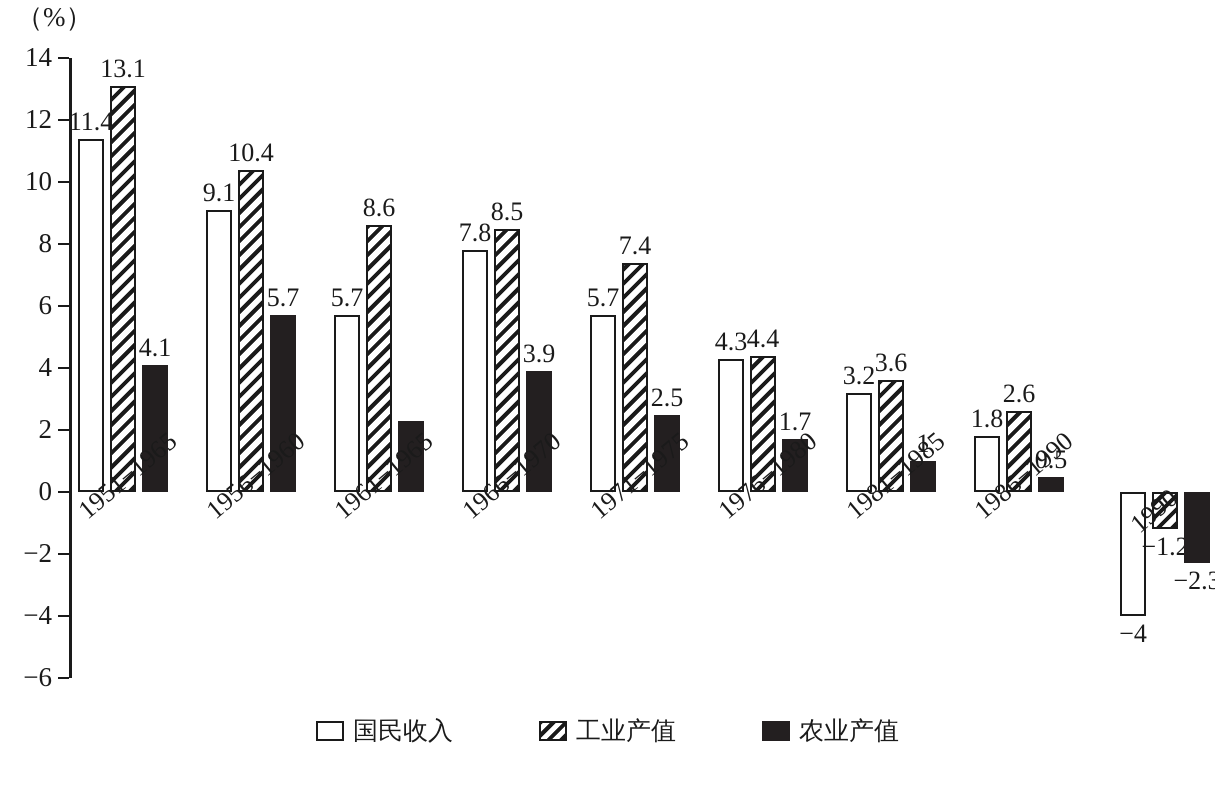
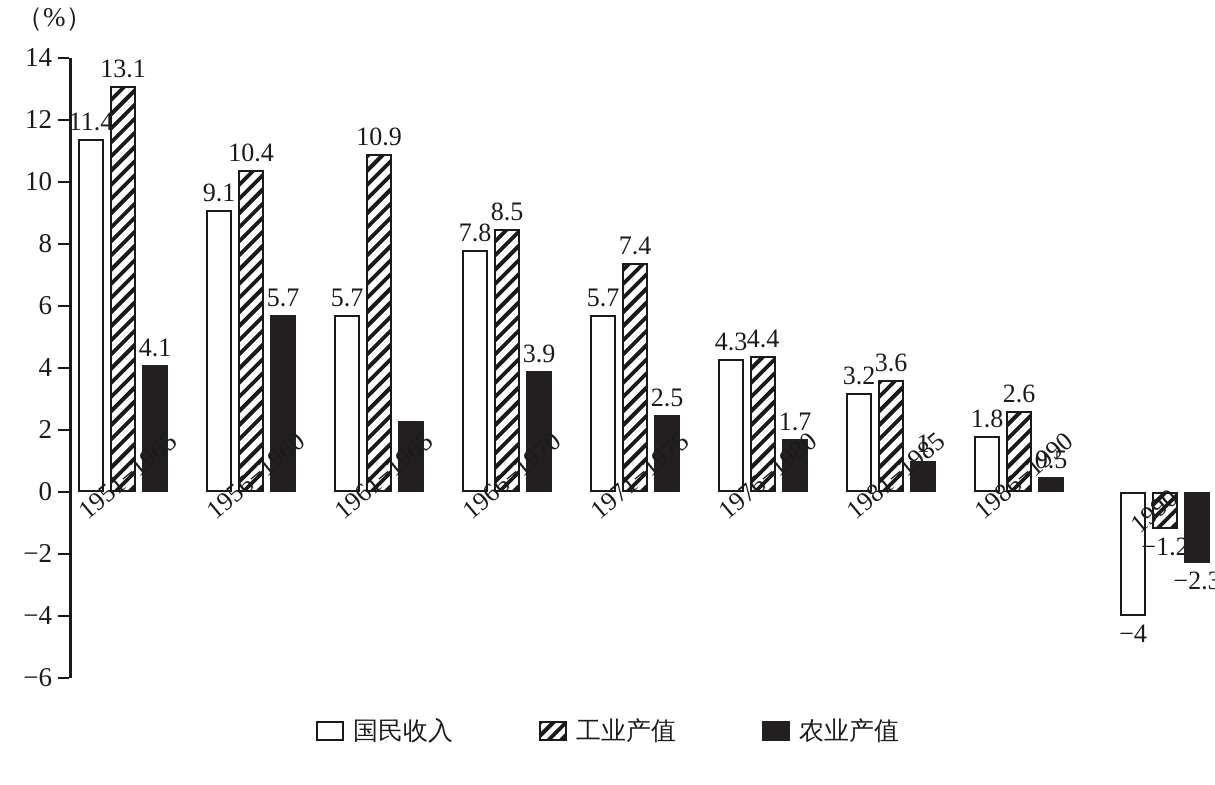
工业产值/1961−1965: 8.6 -> 10.9
